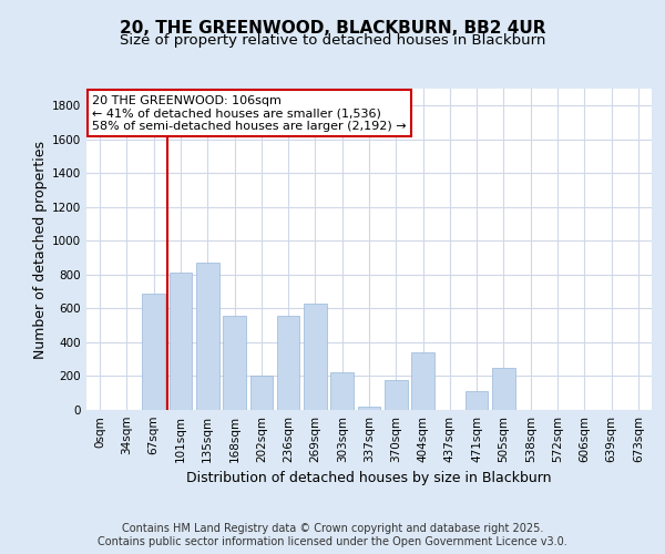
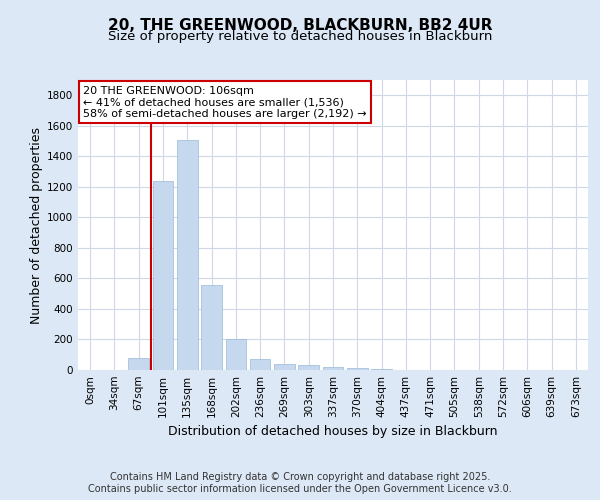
67sqm: 690 -> 80
101sqm: 810 -> 1240
135sqm: 870 -> 1510
236sqm: 560 -> 70
269sqm: 630 -> 40
303sqm: 220 -> 30
370sqm: 180 -> 20
404sqm: 340 -> 0
471sqm: 110 -> 0
505sqm: 250 -> 0
